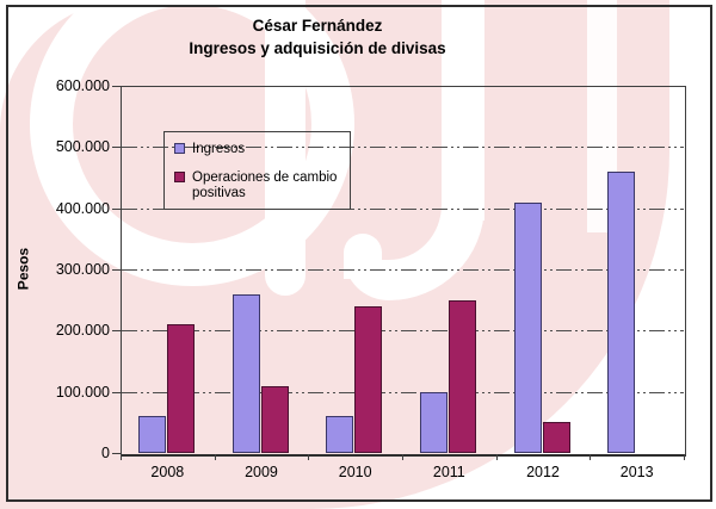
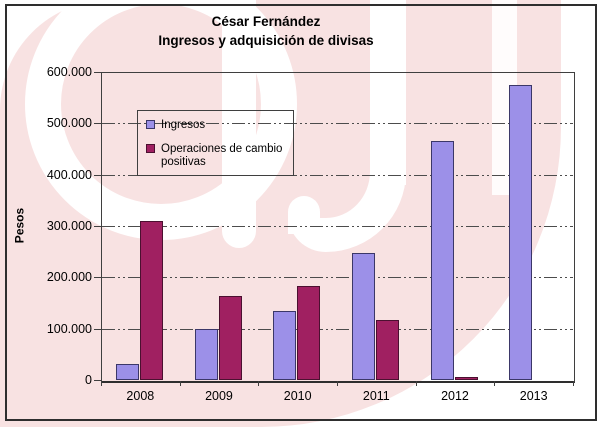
Ingresos/2008: 60000 -> 30000
Operaciones de cambio positivas/2008: 210000 -> 310000
Ingresos/2009: 260000 -> 100000
Operaciones de cambio positivas/2009: 110000 -> 160000
Ingresos/2010: 60000 -> 130000
Operaciones de cambio positivas/2010: 240000 -> 180000
Ingresos/2011: 100000 -> 250000
Operaciones de cambio positivas/2011: 250000 -> 120000
Ingresos/2012: 410000 -> 460000
Operaciones de cambio positivas/2012: 50000 -> 10000
Ingresos/2013: 460000 -> 580000
